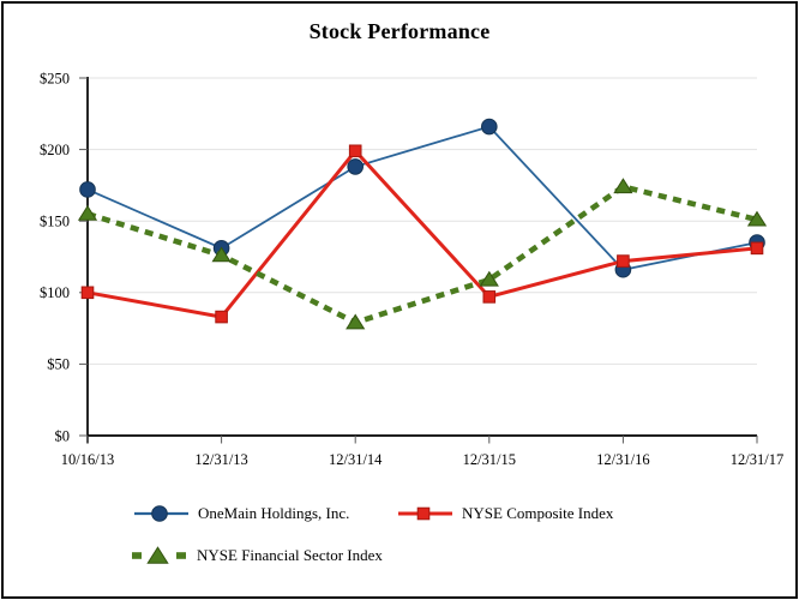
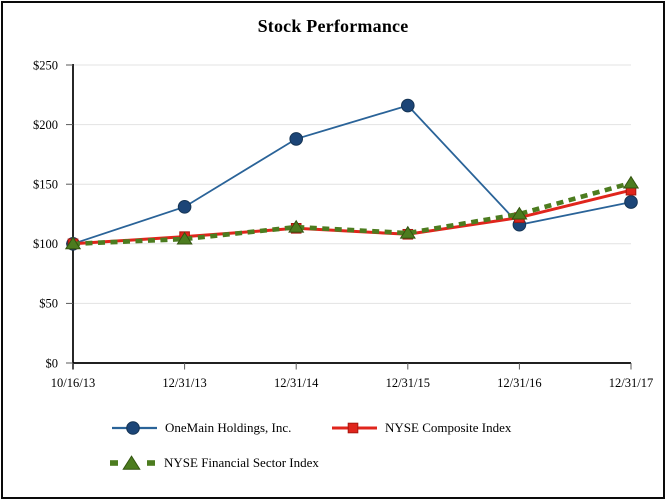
OneMain Holdings, Inc./10/16/13: $172 -> $100
NYSE Financial Sector Index/10/16/13: $155 -> $100
NYSE Composite Index/12/31/13: $83 -> $106
NYSE Financial Sector Index/12/31/13: $126 -> $104
NYSE Composite Index/12/31/14: $199 -> $113
NYSE Financial Sector Index/12/31/14: $79 -> $114
NYSE Composite Index/12/31/15: $97 -> $108
NYSE Financial Sector Index/12/31/16: $174 -> $125
NYSE Composite Index/12/31/17: $131 -> $145
